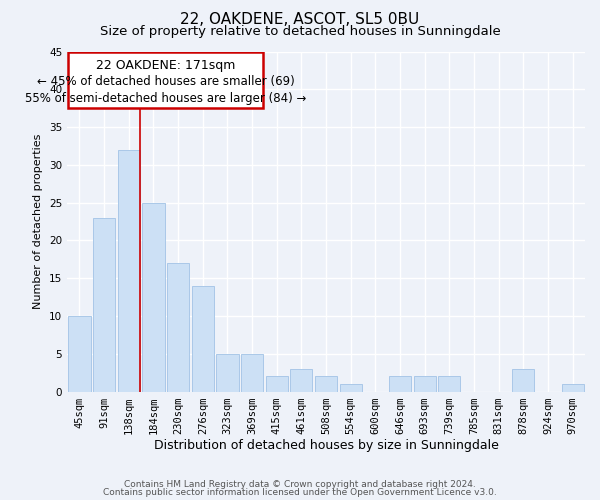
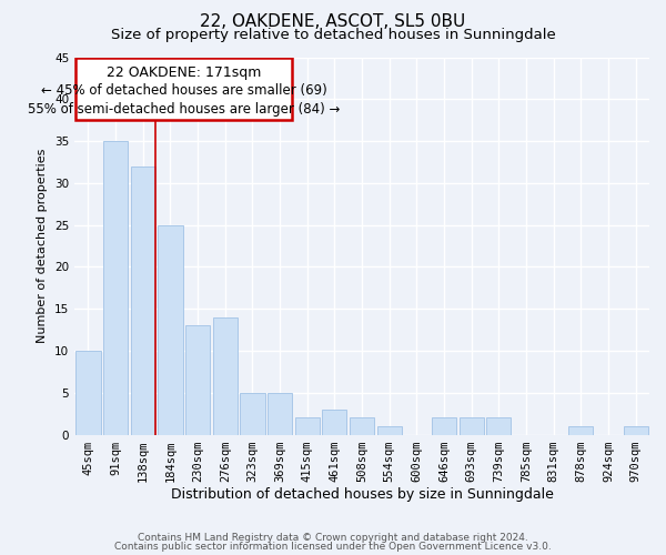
91sqm: 23 -> 35
230sqm: 17 -> 13
878sqm: 3 -> 1
